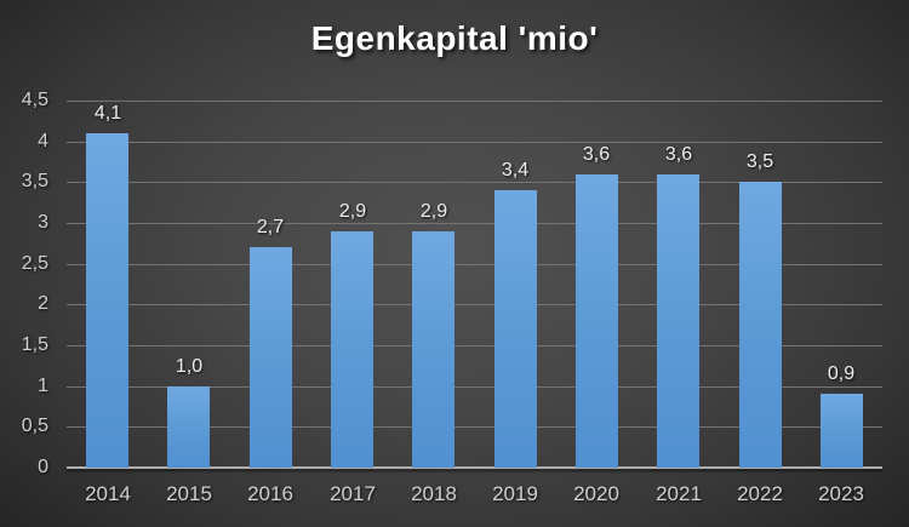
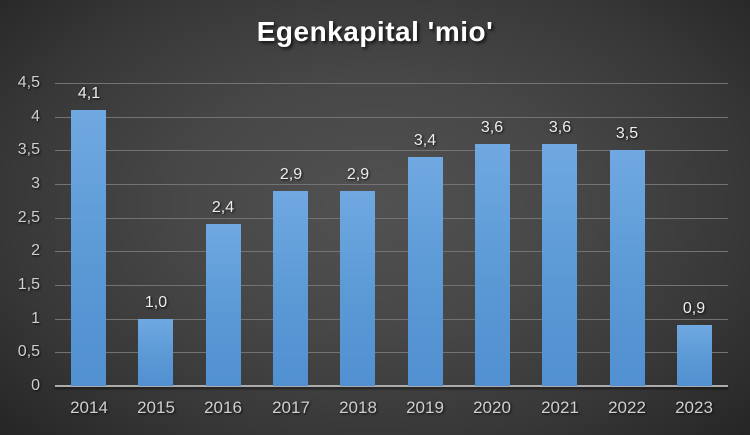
2016: 2,7 -> 2,4
